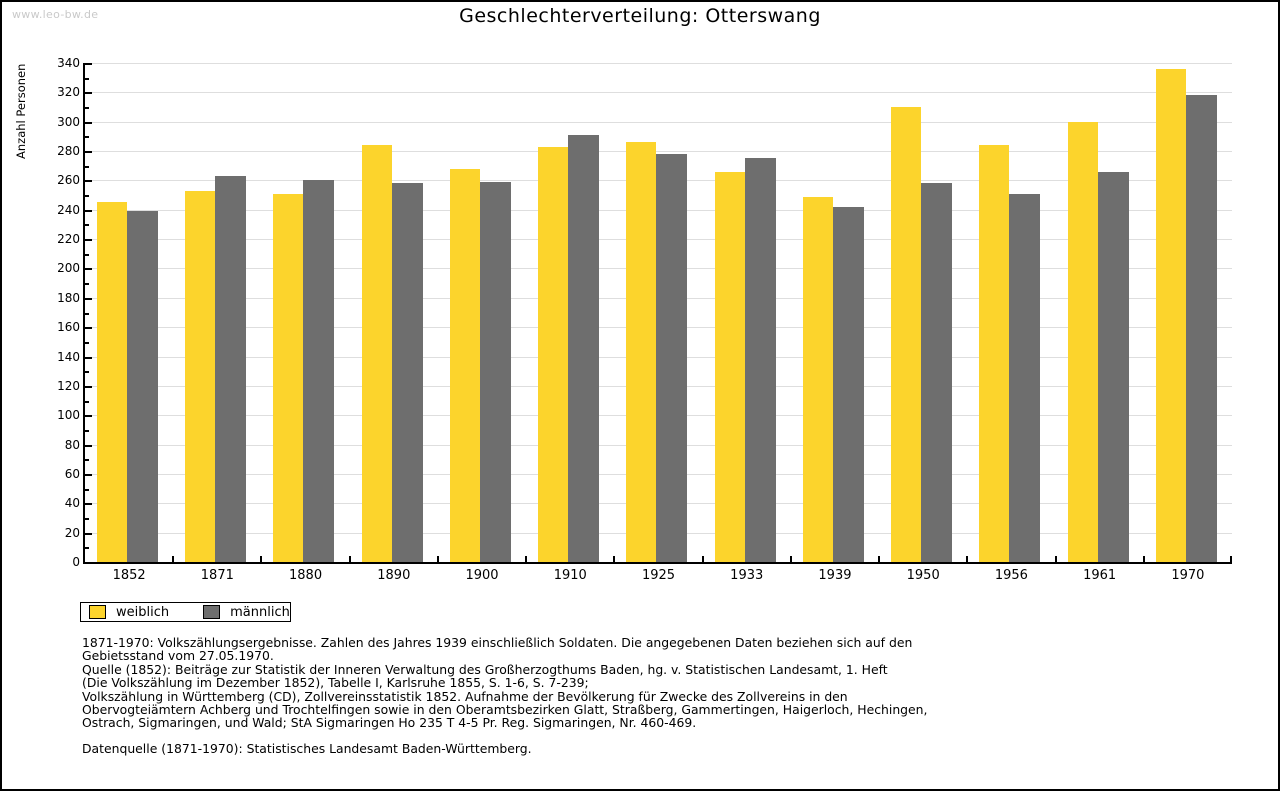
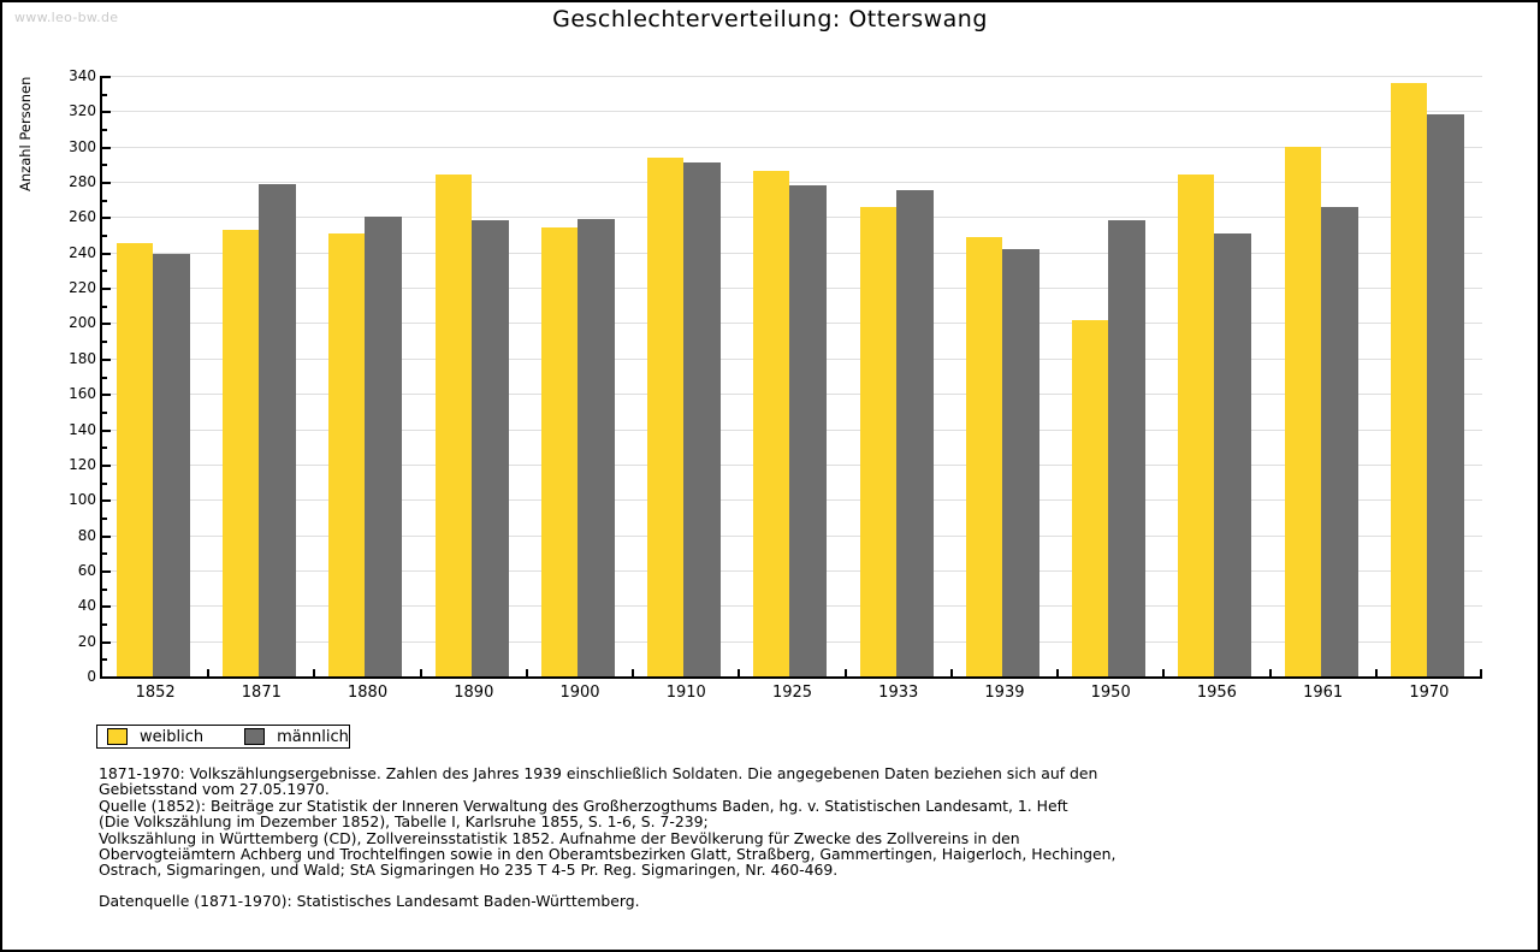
männlich/1871: 263 -> 279
weiblich/1900: 268 -> 254
weiblich/1910: 283 -> 294
weiblich/1950: 310 -> 202
